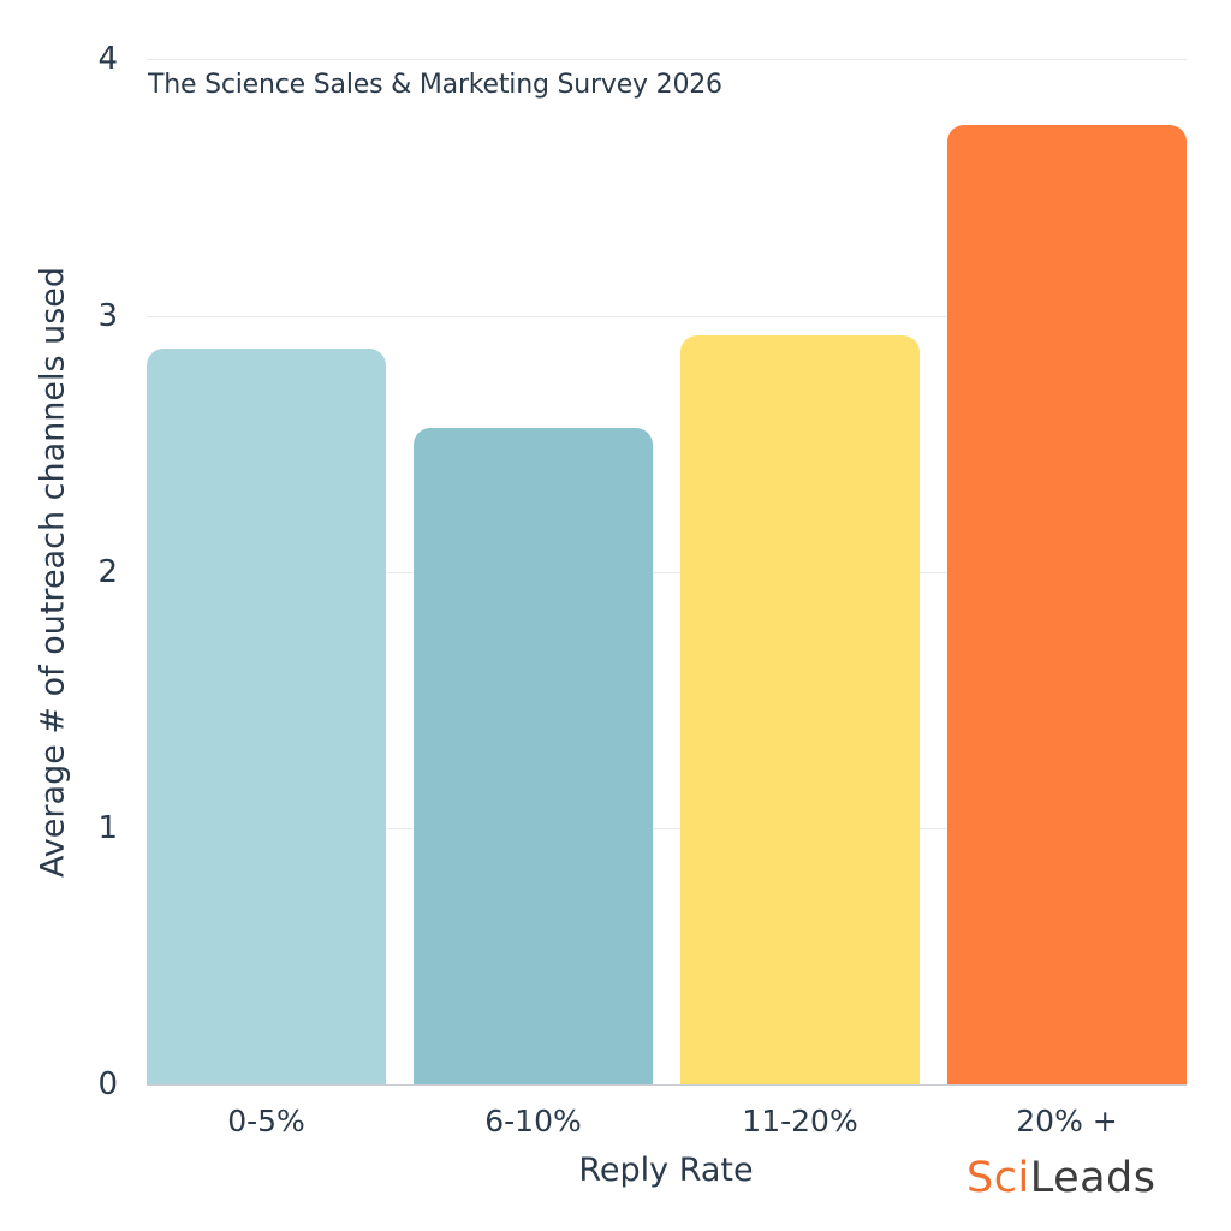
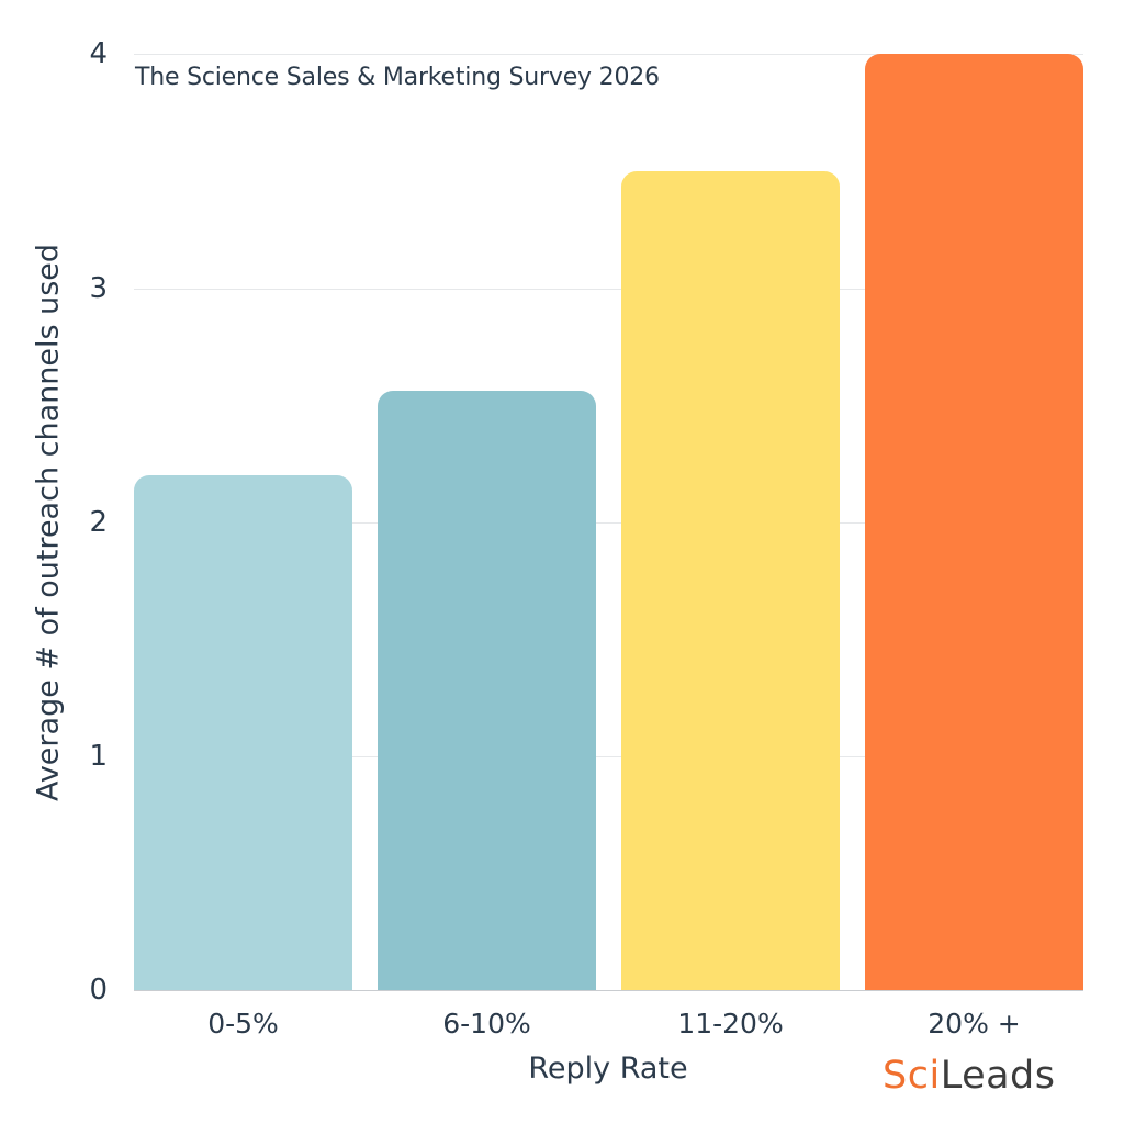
0-5%: 2.87 -> 2.20
11-20%: 2.92 -> 3.50
20% +: 3.74 -> 4.00
